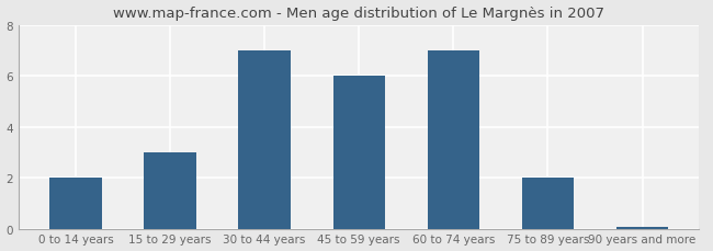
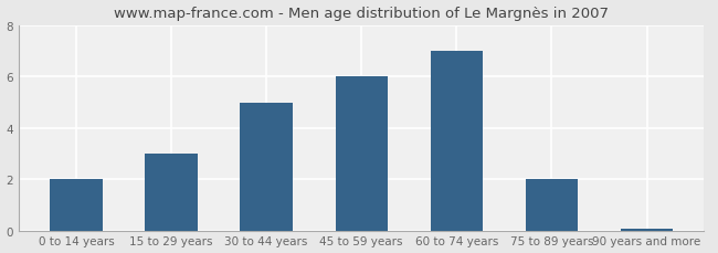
30 to 44 years: 7.00 -> 5.00
